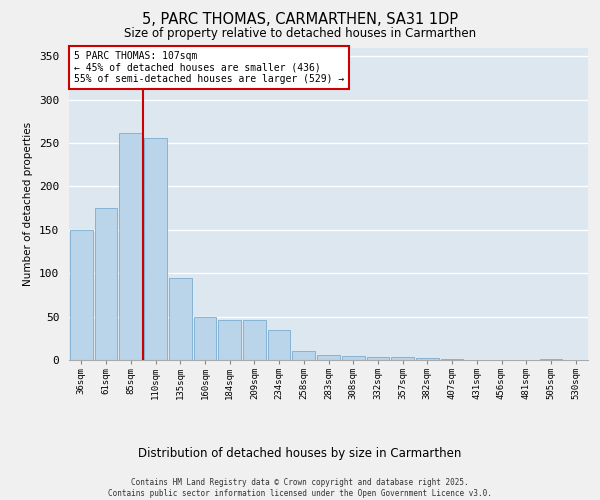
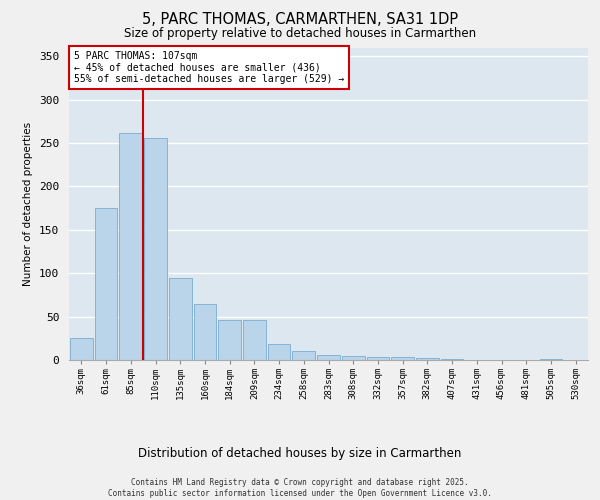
36sqm: 150 -> 25
160sqm: 50 -> 64
234sqm: 34 -> 19
